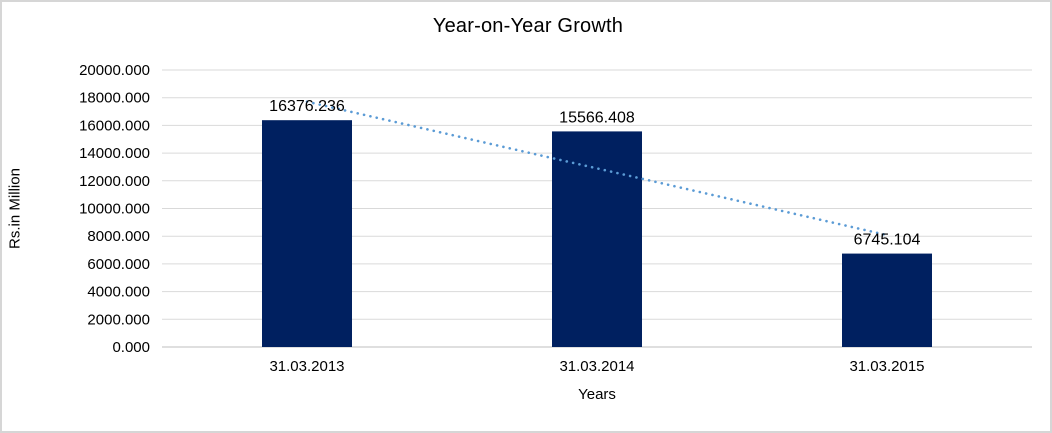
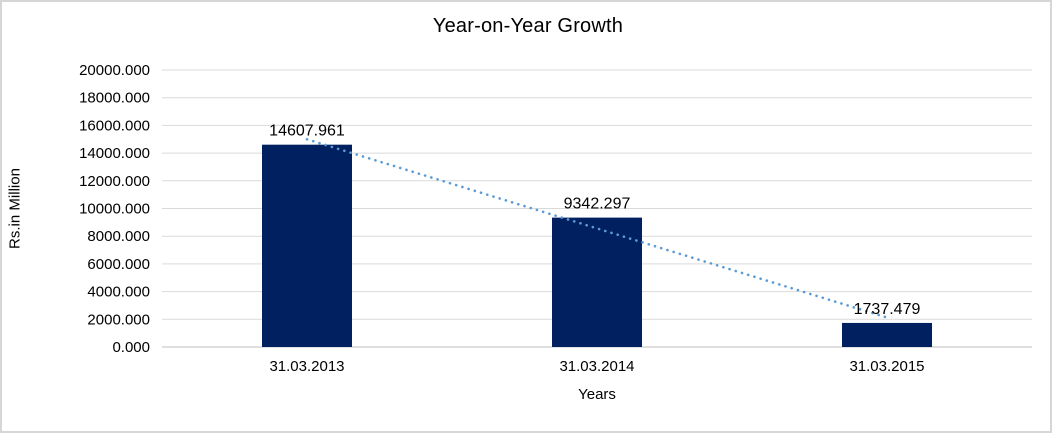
31.03.2013: 16376.236 -> 14607.961
31.03.2014: 15566.408 -> 9342.297
31.03.2015: 6745.104 -> 1737.479
